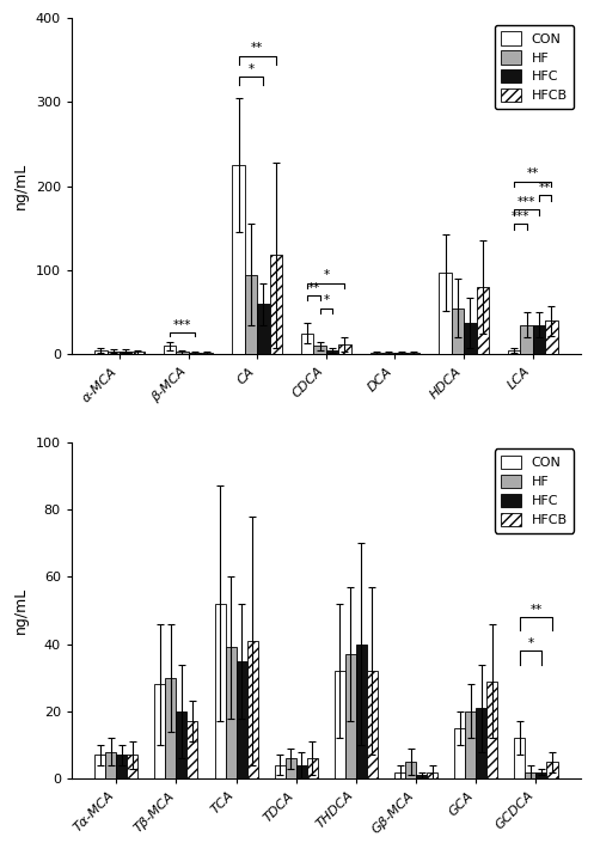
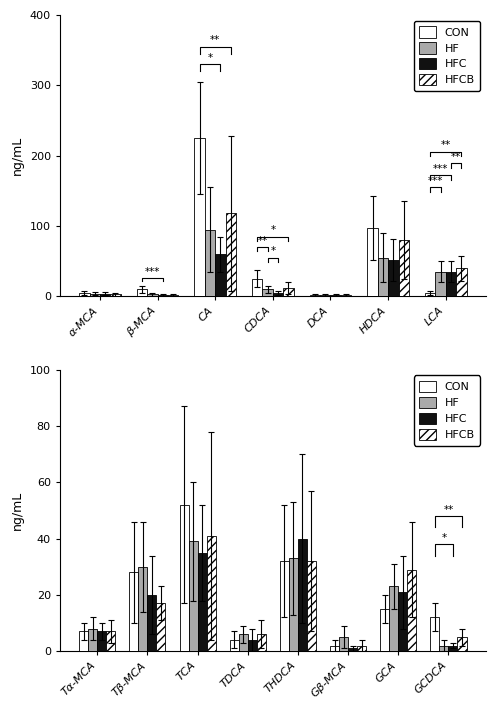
HFC/HDCA: 38 -> 52
HF/THDCA: 37 -> 33
HF/GCA: 20 -> 23
